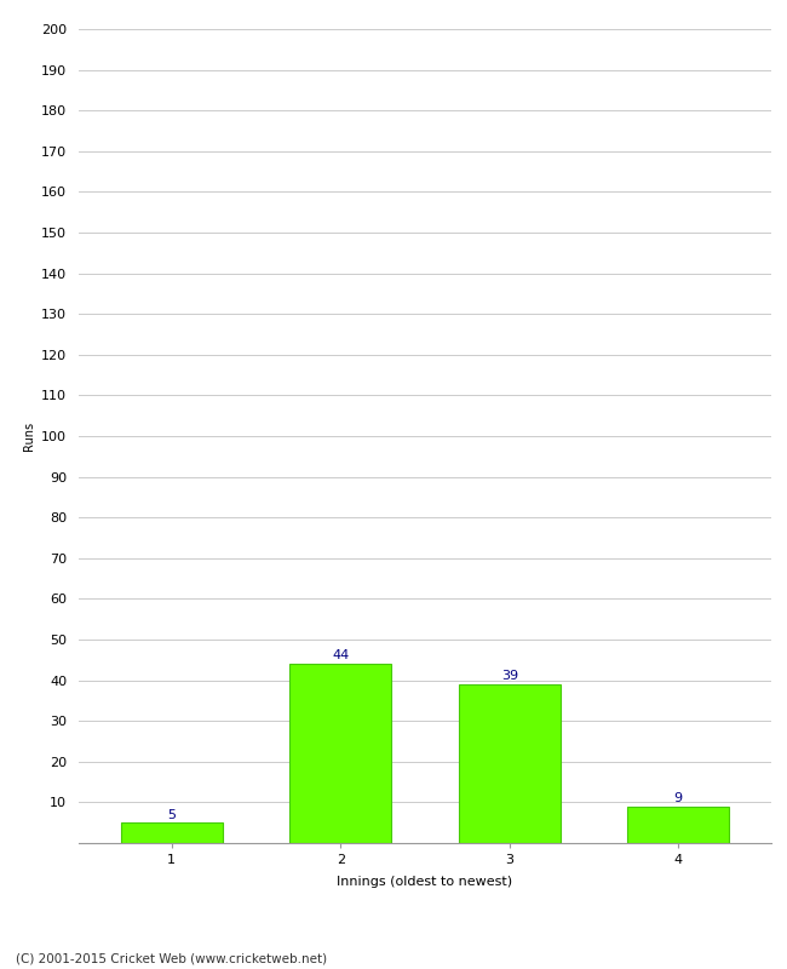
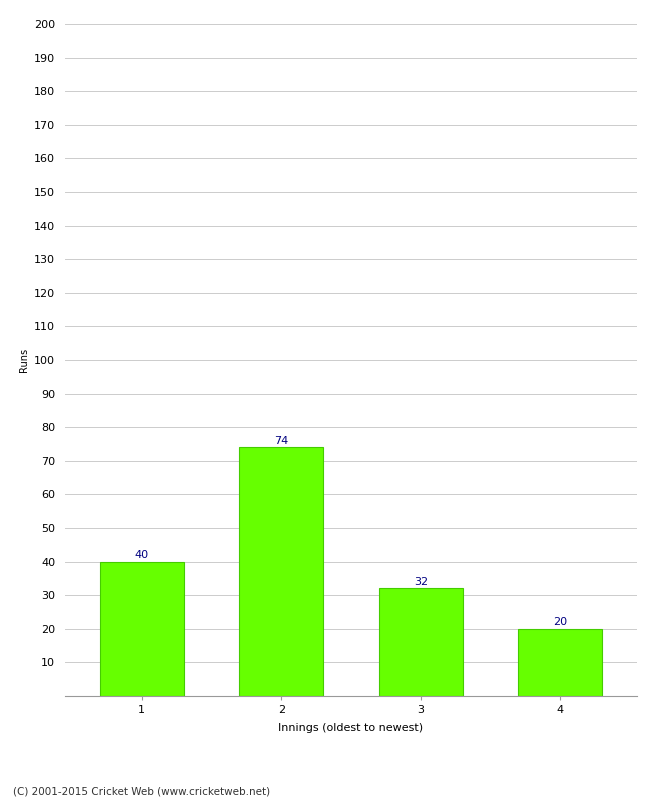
1: 5 -> 40
2: 44 -> 74
3: 39 -> 32
4: 9 -> 20
